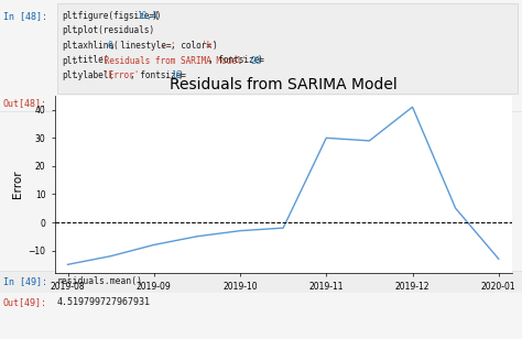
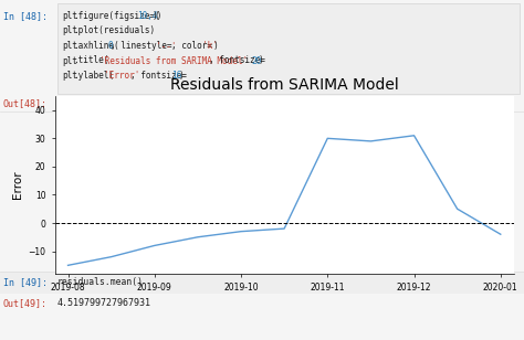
2019-12: 41 -> 31
2020-01: -13 -> -4
